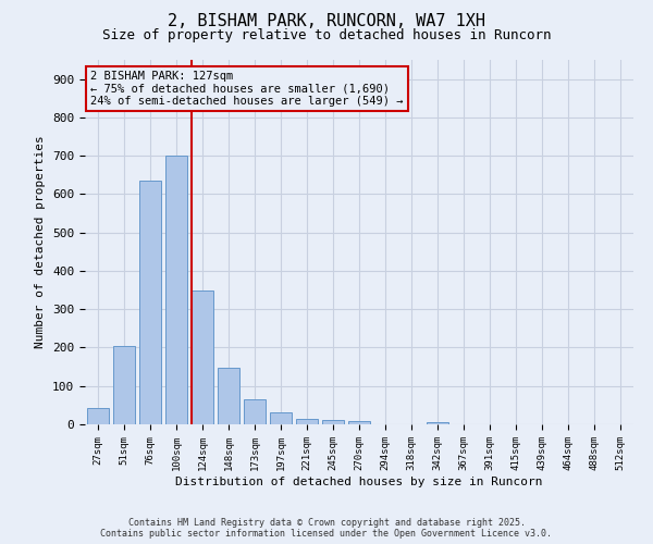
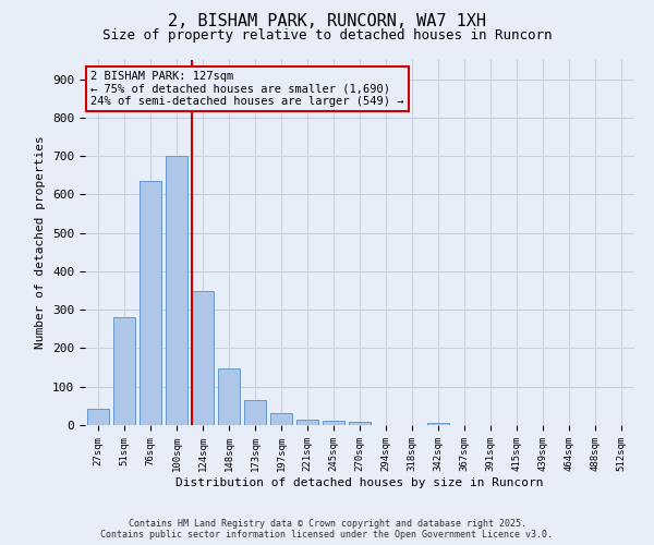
51sqm: 205 -> 280
